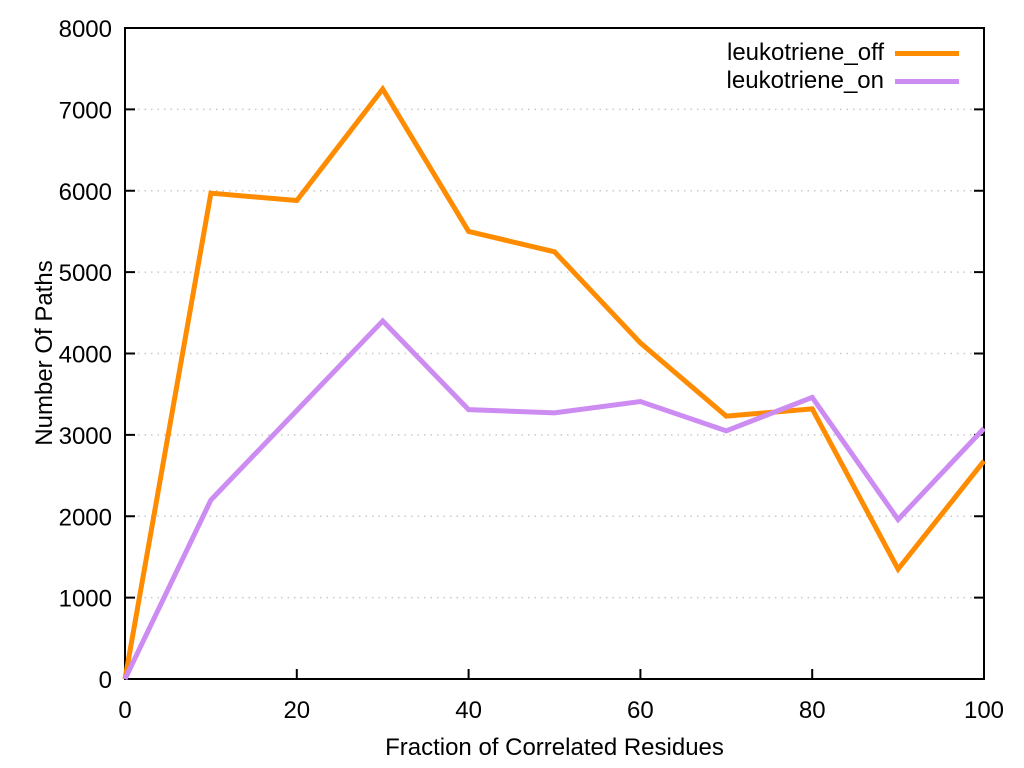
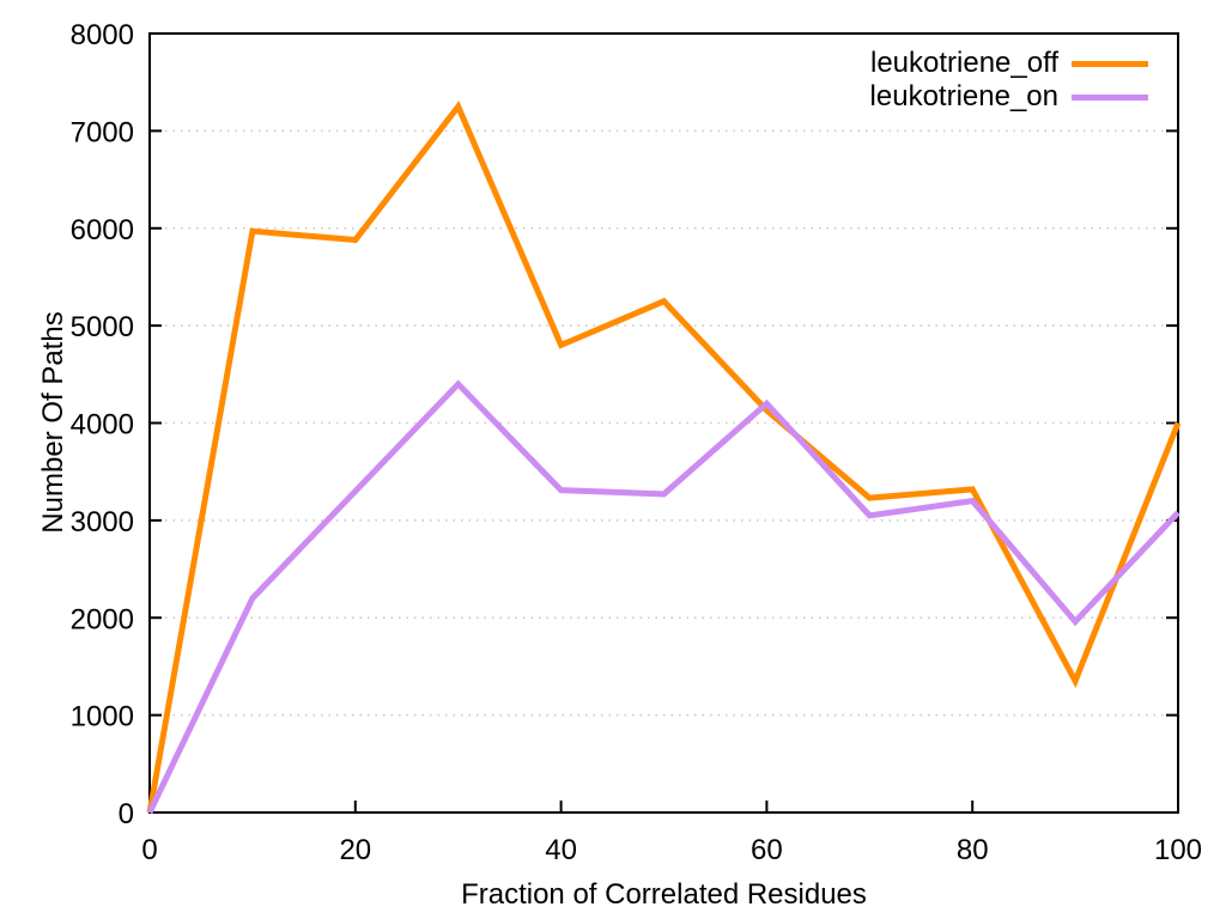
leukotriene_off/40: 5500 -> 4800
leukotriene_on/60: 3400 -> 4200
leukotriene_on/80: 3500 -> 3200
leukotriene_off/100: 2700 -> 4000
